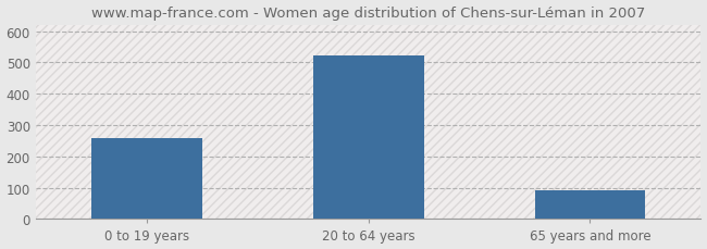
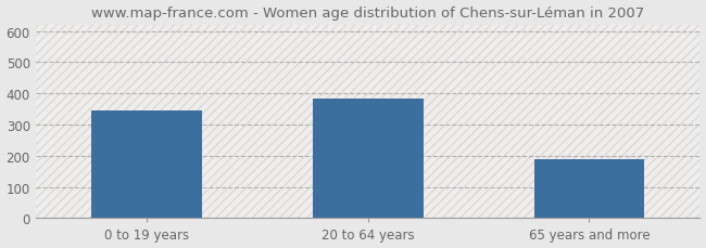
0 to 19 years: 260 -> 345
20 to 64 years: 523 -> 385
65 years and more: 93 -> 190
